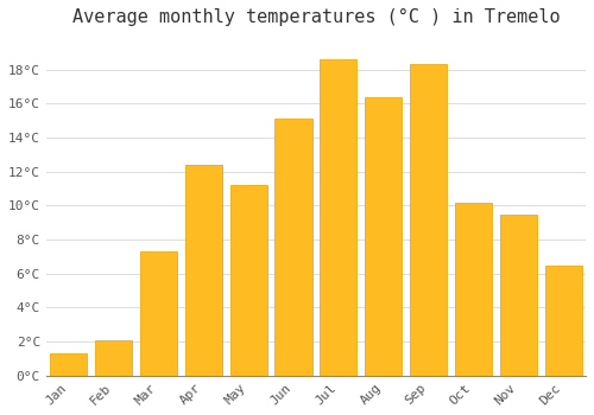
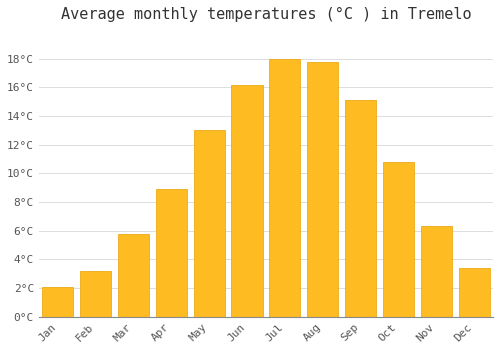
Jan: 1.3°C -> 2.1°C
Feb: 2.1°C -> 3.2°C
Mar: 7.3°C -> 5.8°C
Apr: 12.4°C -> 8.9°C
May: 11.2°C -> 13.0°C
Jun: 15.1°C -> 16.2°C
Jul: 18.6°C -> 18.0°C
Aug: 16.4°C -> 17.8°C
Sep: 18.3°C -> 15.1°C
Oct: 10.2°C -> 10.8°C
Nov: 9.5°C -> 6.3°C
Dec: 6.5°C -> 3.4°C
